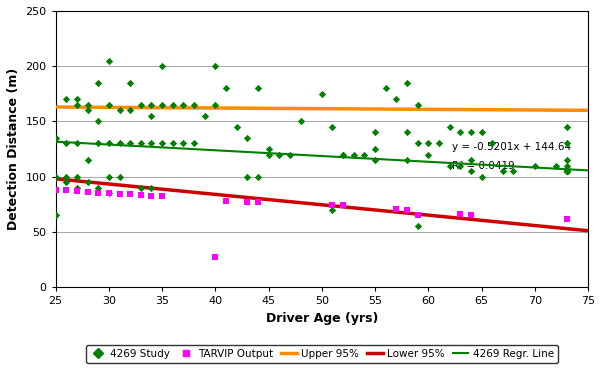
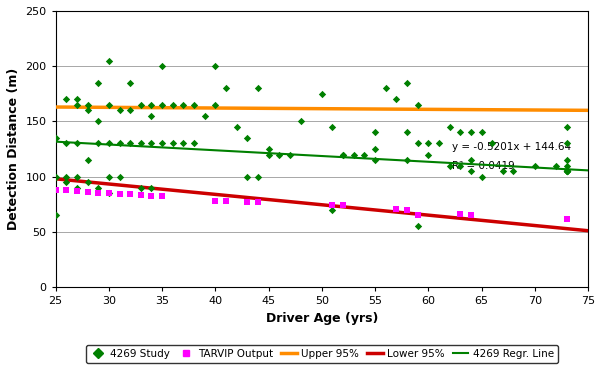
TARVIP Output/40: 27 -> 78
